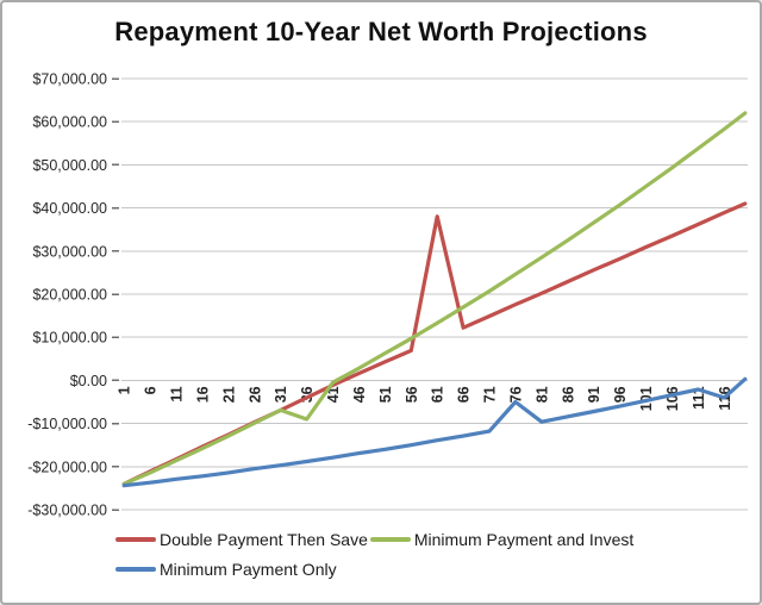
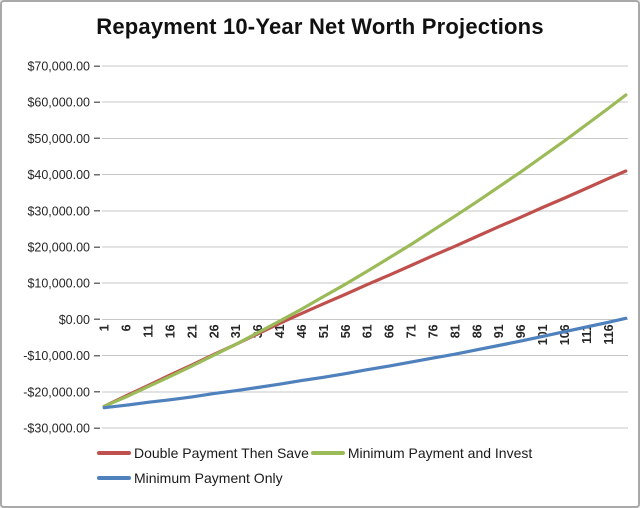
Minimum Payment and Invest/36: -$9000 -> -$4000
Double Payment Then Save/61: $38000 -> $10000
Minimum Payment Only/76: -$5000 -> -$11000
Minimum Payment Only/116: -$4000 -> -$1000
